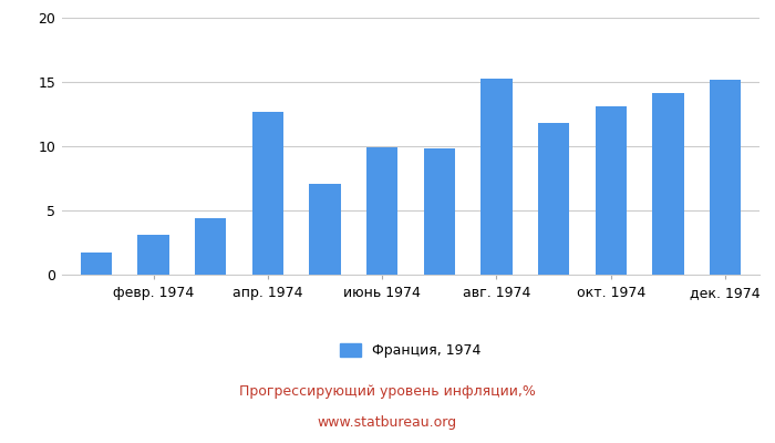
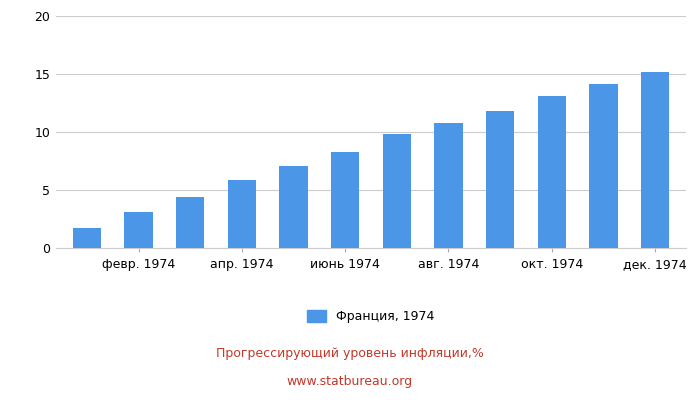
апр. 1974: 12.7 -> 5.9
июнь 1974: 9.9 -> 8.3
авг. 1974: 15.3 -> 10.8
